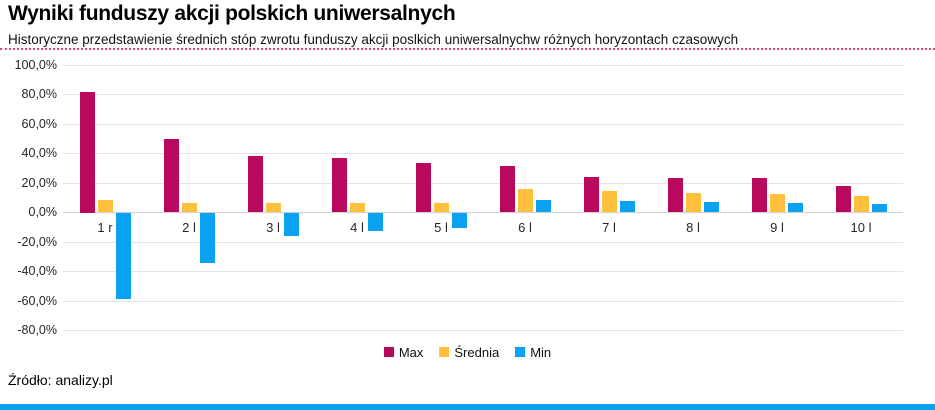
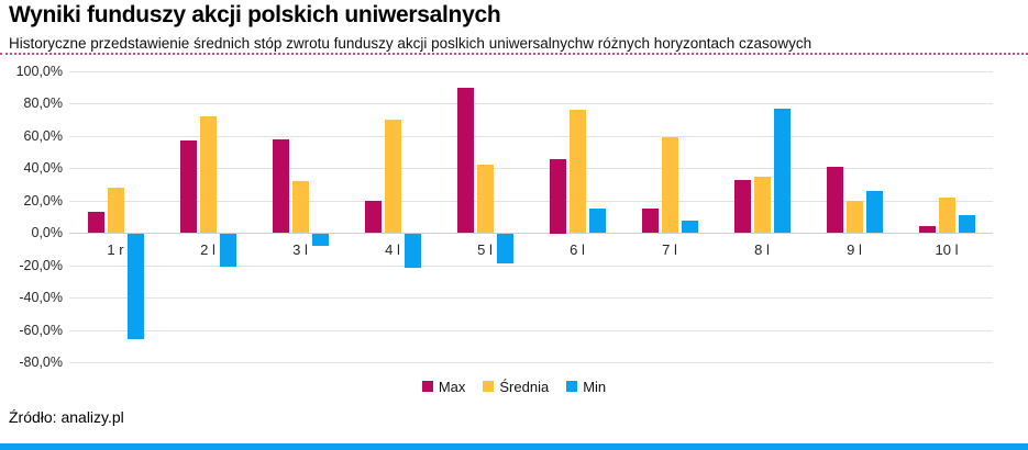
Max/1 r: 82% -> 13%
Średnia/1 r: 8% -> 28%
Min/1 r: -58% -> -65%
Max/2 l: 50% -> 57%
Średnia/2 l: 6% -> 72%
Min/2 l: -34% -> -20%
Max/3 l: 38% -> 58%
Średnia/3 l: 6% -> 32%
Min/3 l: -16% -> -7%
Max/4 l: 36% -> 20%
Średnia/4 l: 6% -> 70%
Min/4 l: -12% -> -21%
Max/5 l: 34% -> 90%
Średnia/5 l: 6% -> 42%
Min/5 l: -10% -> -18%
Max/6 l: 32% -> 46%
Średnia/6 l: 16% -> 76%
Min/6 l: 8% -> 15%
Max/7 l: 24% -> 15%
Średnia/7 l: 14% -> 59%
Max/8 l: 23% -> 33%
Średnia/8 l: 13% -> 35%
Min/8 l: 7% -> 77%
Max/9 l: 23% -> 41%
Średnia/9 l: 12% -> 20%
Min/9 l: 6% -> 26%
Max/10 l: 18% -> 4%
Średnia/10 l: 11% -> 22%
Min/10 l: 6% -> 11%
